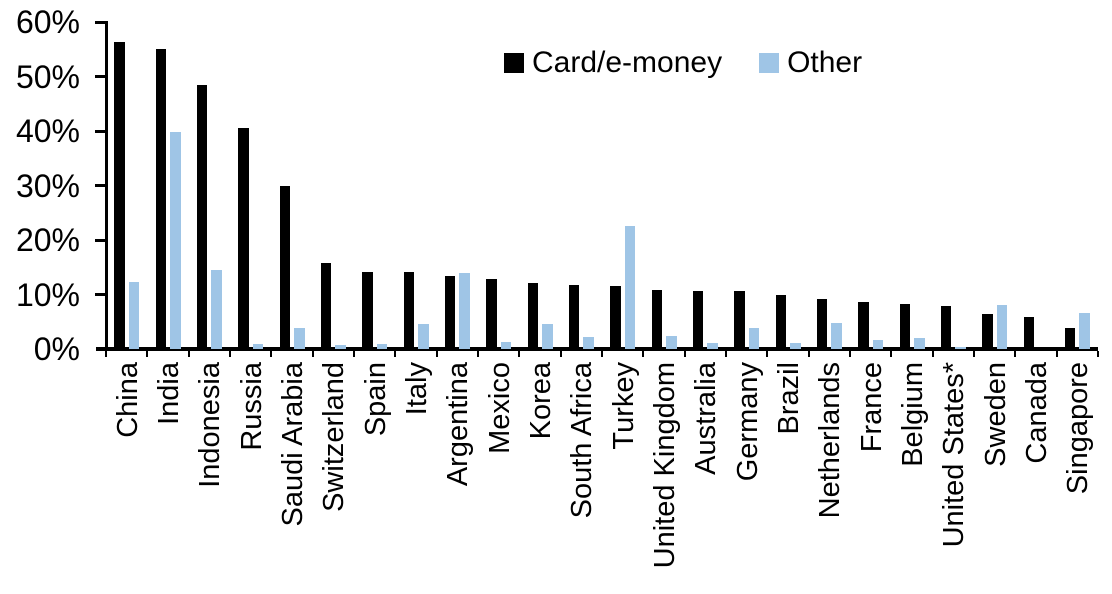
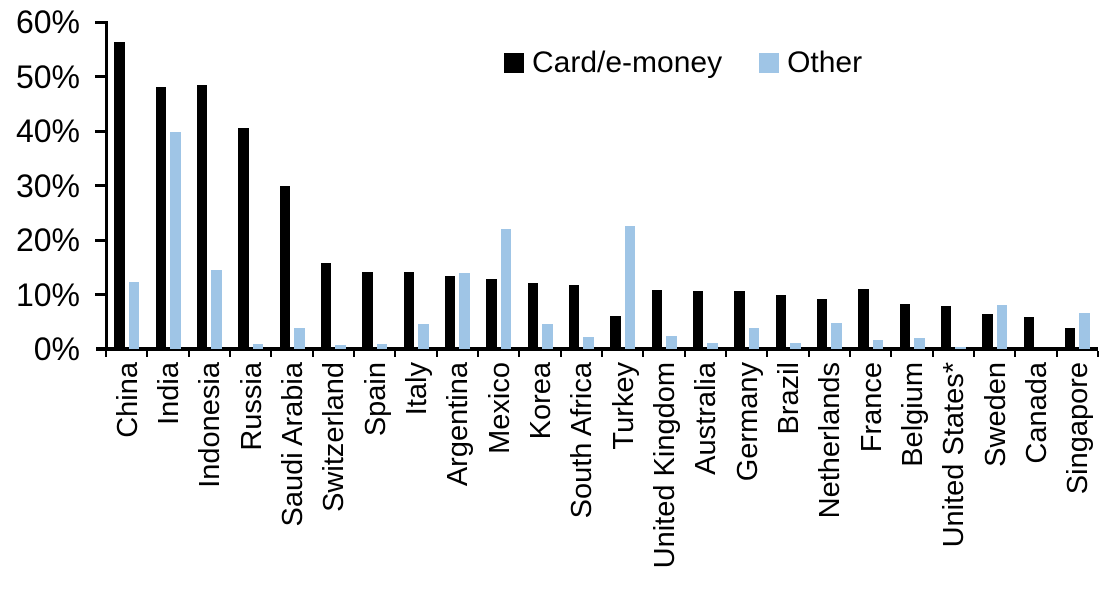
Card/e-money/India: 55% -> 48%
Other/Mexico: 1% -> 22%
Card/e-money/Turkey: 12% -> 6%
Card/e-money/France: 9% -> 11%
